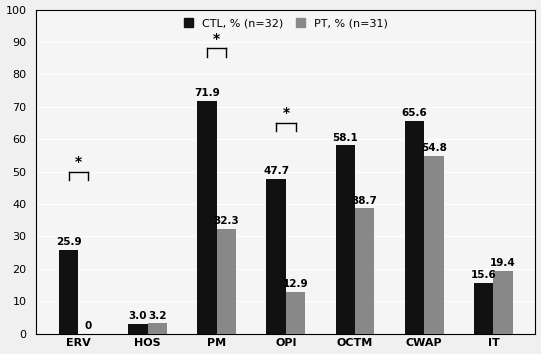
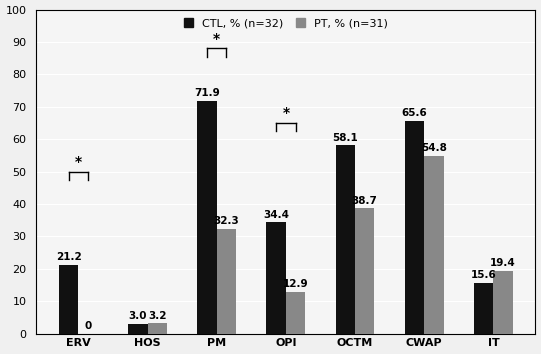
CTL, % (n=32)/ERV: 25.9 -> 21.2
CTL, % (n=32)/OPI: 47.7 -> 34.4
